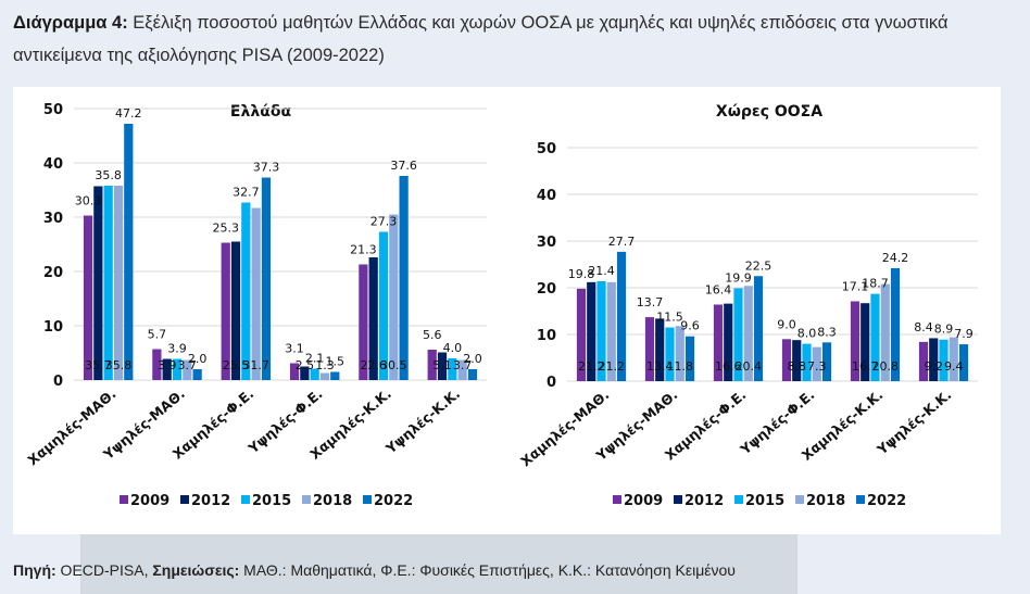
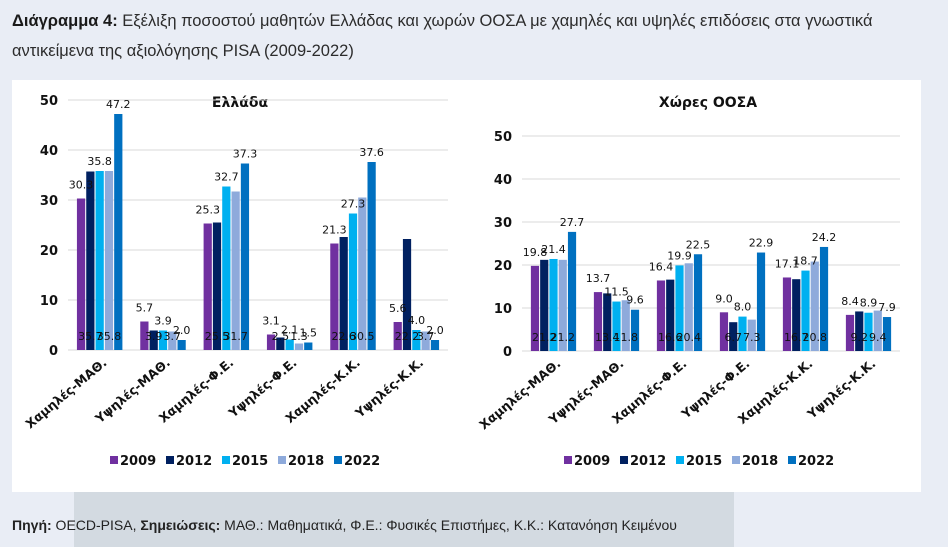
Ελλάδα/2012/Υψηλές-Κ.Κ.: 5.1 -> 22.2
Χώρες ΟΟΣΑ/2012/Υψηλές-Φ.Ε.: 8.8 -> 6.7
Χώρες ΟΟΣΑ/2022/Υψηλές-Φ.Ε.: 8.3 -> 22.9
